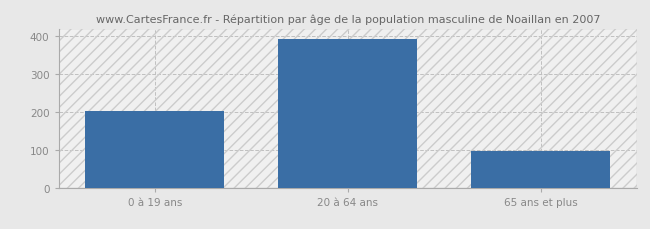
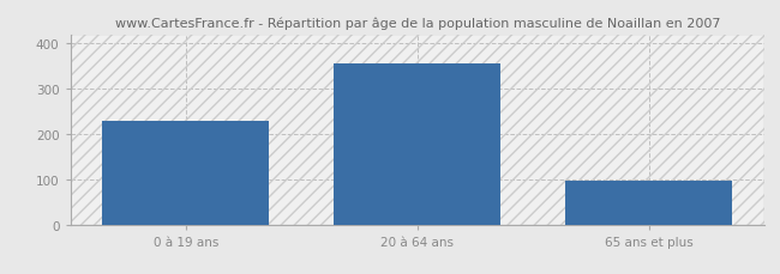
0 à 19 ans: 202 -> 230
20 à 64 ans: 392 -> 355
